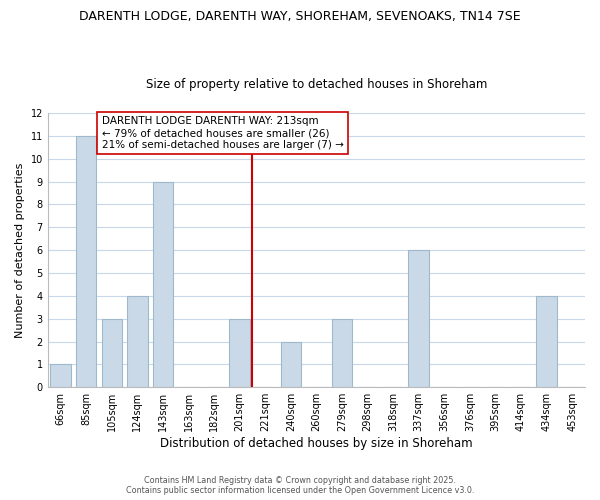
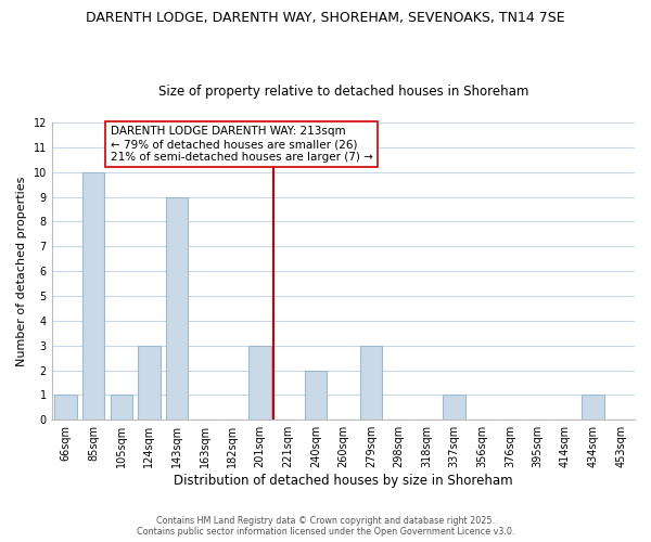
85sqm: 11 -> 10
105sqm: 3 -> 1
124sqm: 4 -> 3
337sqm: 6 -> 1
434sqm: 4 -> 1
